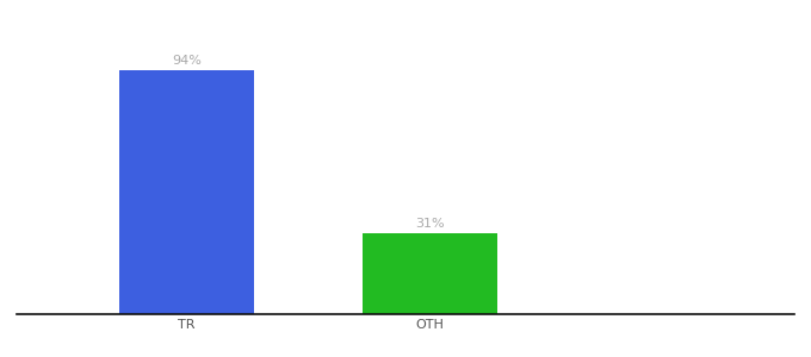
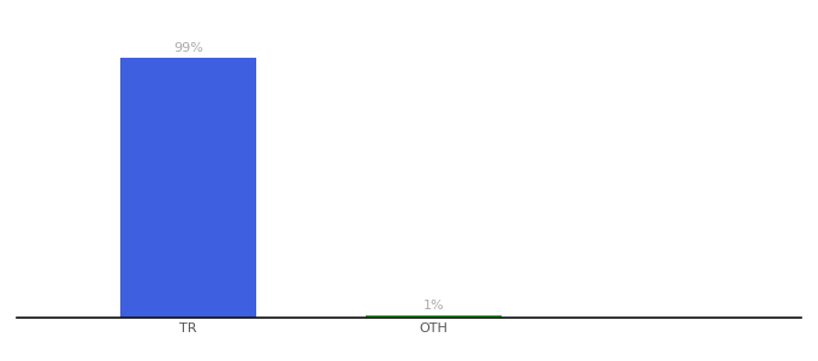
TR: 94% -> 99%
OTH: 31% -> 1%
